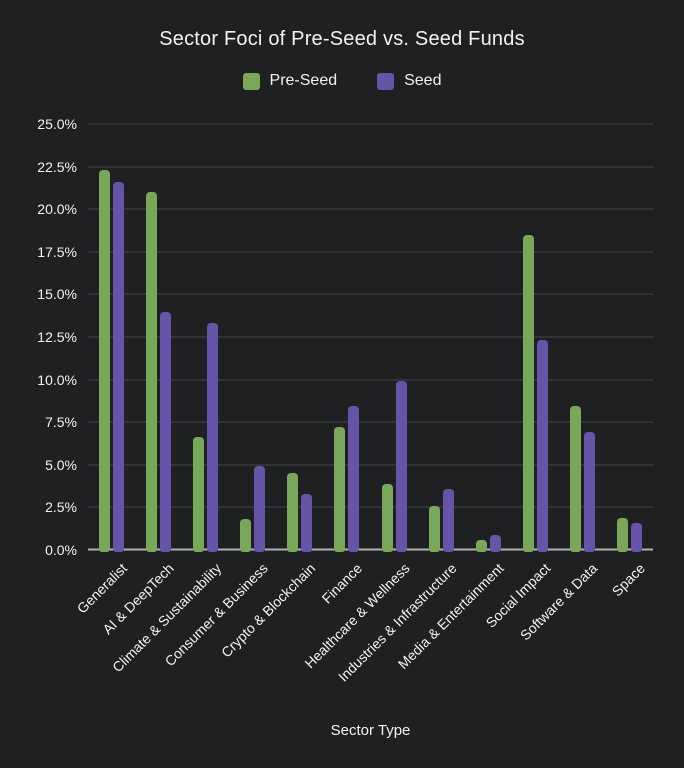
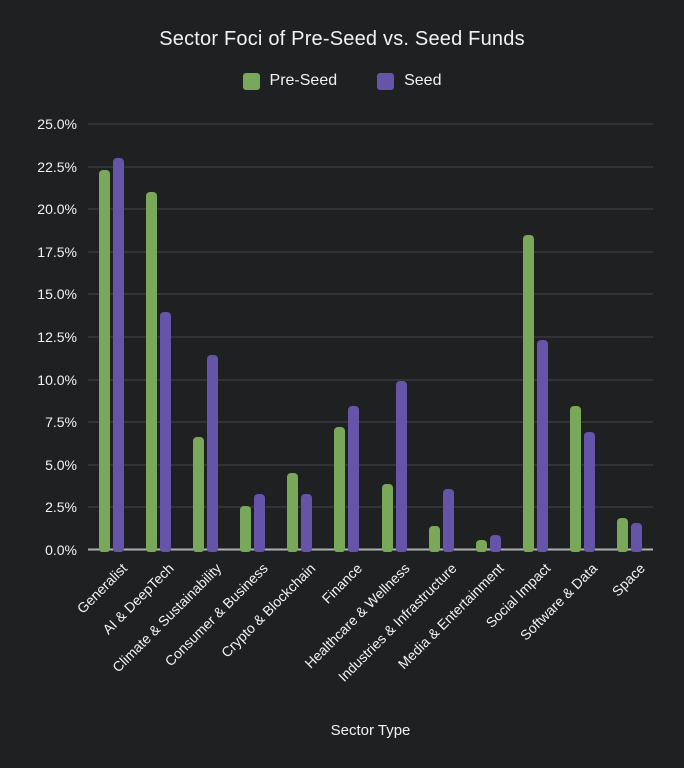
Seed/Generalist: 21.6% -> 23.0%
Seed/Climate & Sustainability: 13.4% -> 11.5%
Pre-Seed/Consumer & Business: 1.9% -> 2.7%
Seed/Consumer & Business: 5.0% -> 3.4%
Pre-Seed/Industries & Infrastructure: 2.7% -> 1.5%
